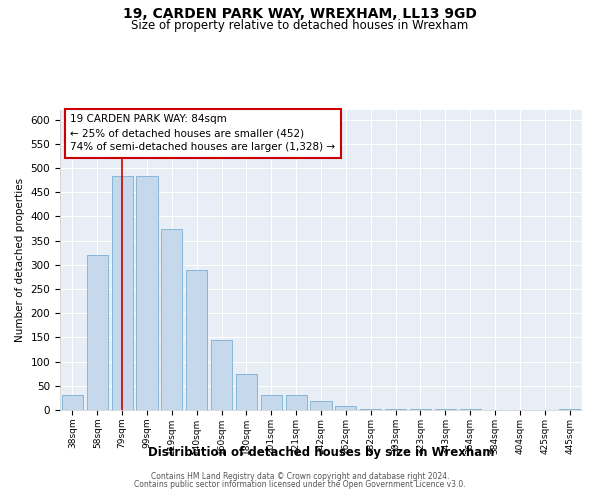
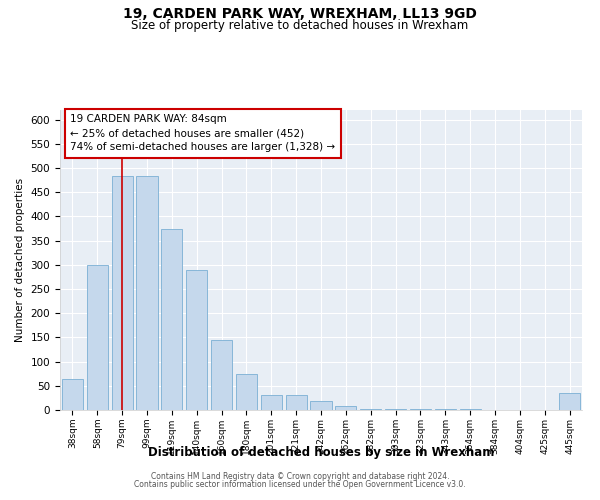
38sqm: 32 -> 65
58sqm: 320 -> 300
445sqm: 3 -> 35
